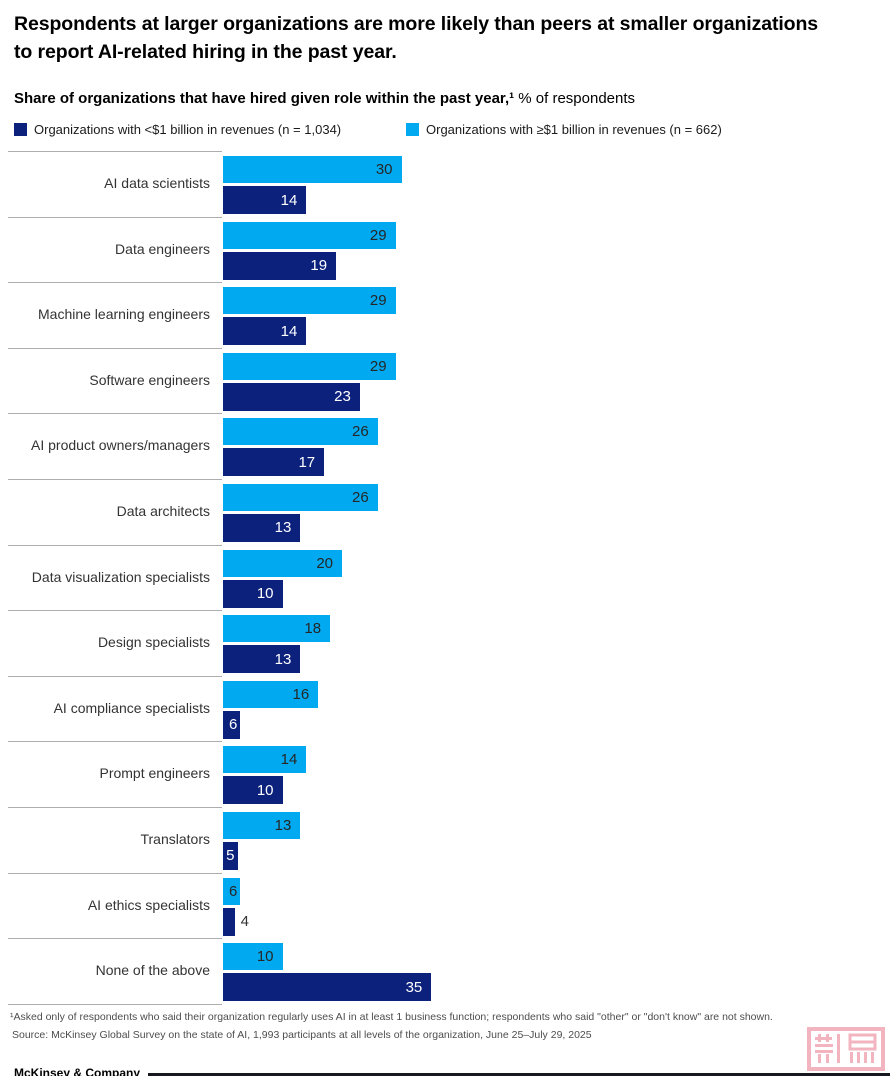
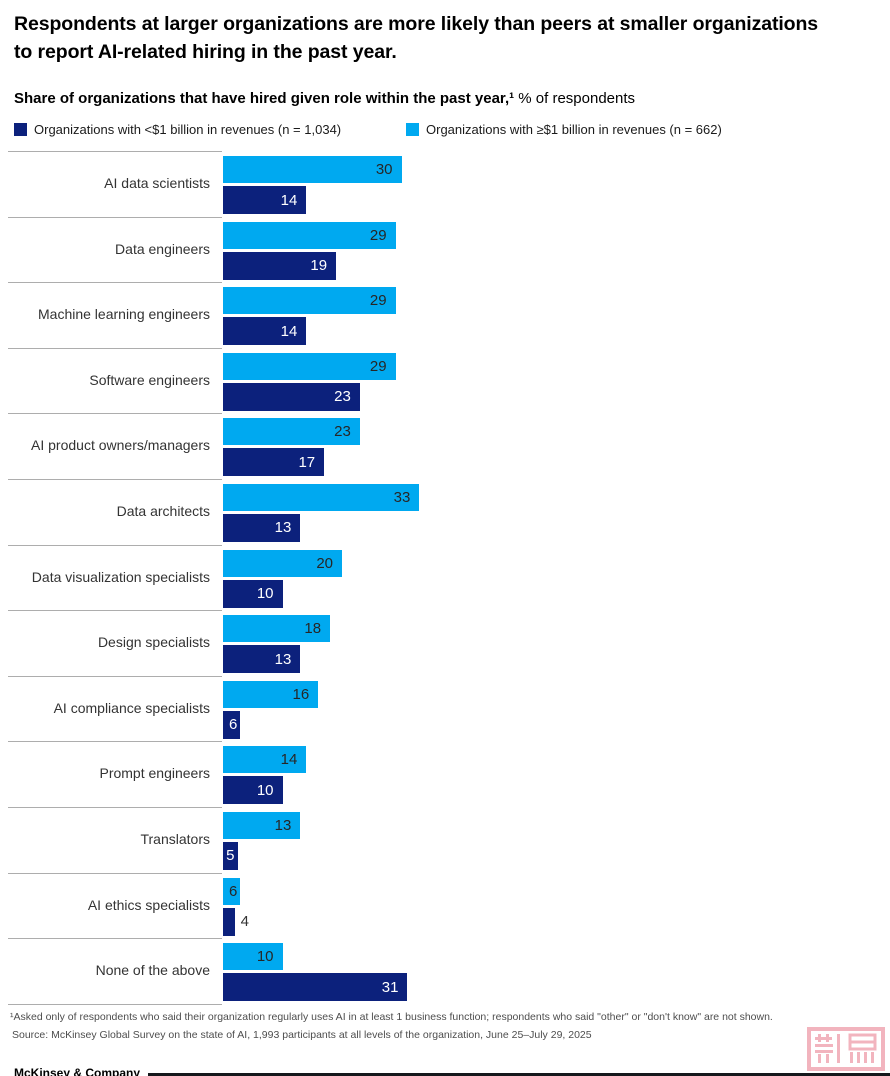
Organizations with ≥$1 billion in revenues (n = 662)/AI product owners/managers: 26 -> 23
Organizations with ≥$1 billion in revenues (n = 662)/Data architects: 26 -> 33
Organizations with <$1 billion in revenues (n = 1,034)/None of the above: 35 -> 31
